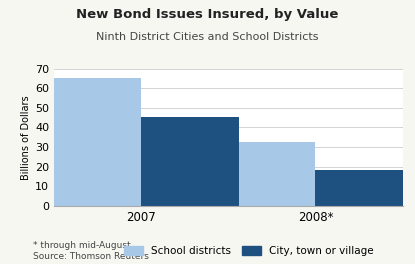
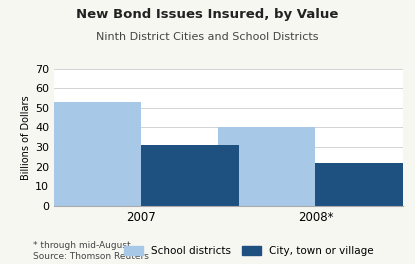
School districts/2007: 65 -> 53
City, town or village/2007: 46 -> 31
School districts/2008*: 32 -> 40
City, town or village/2008*: 18 -> 22
